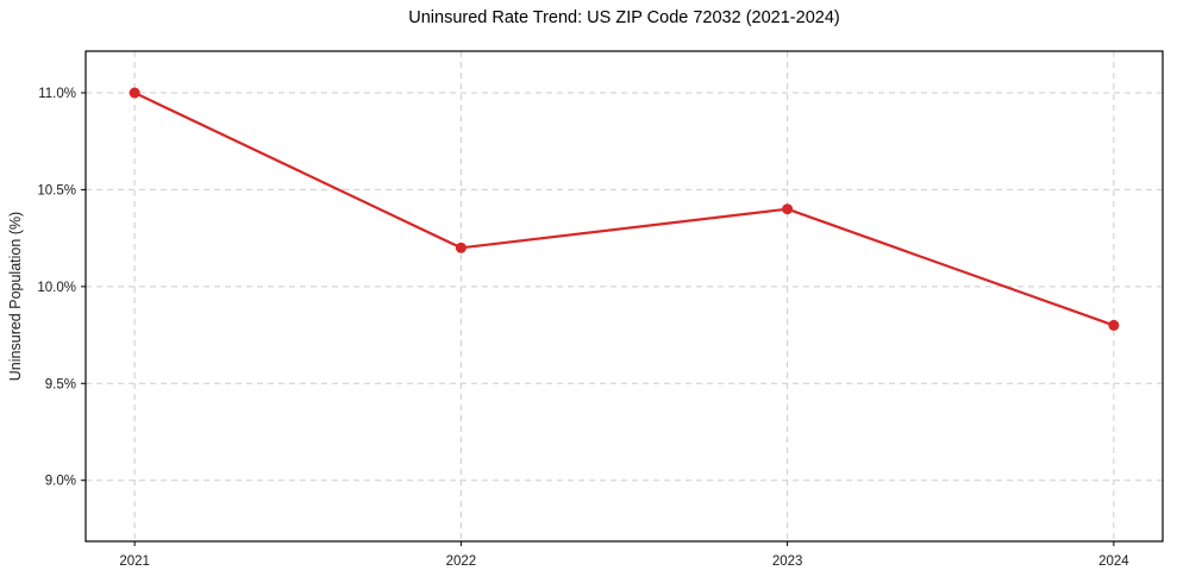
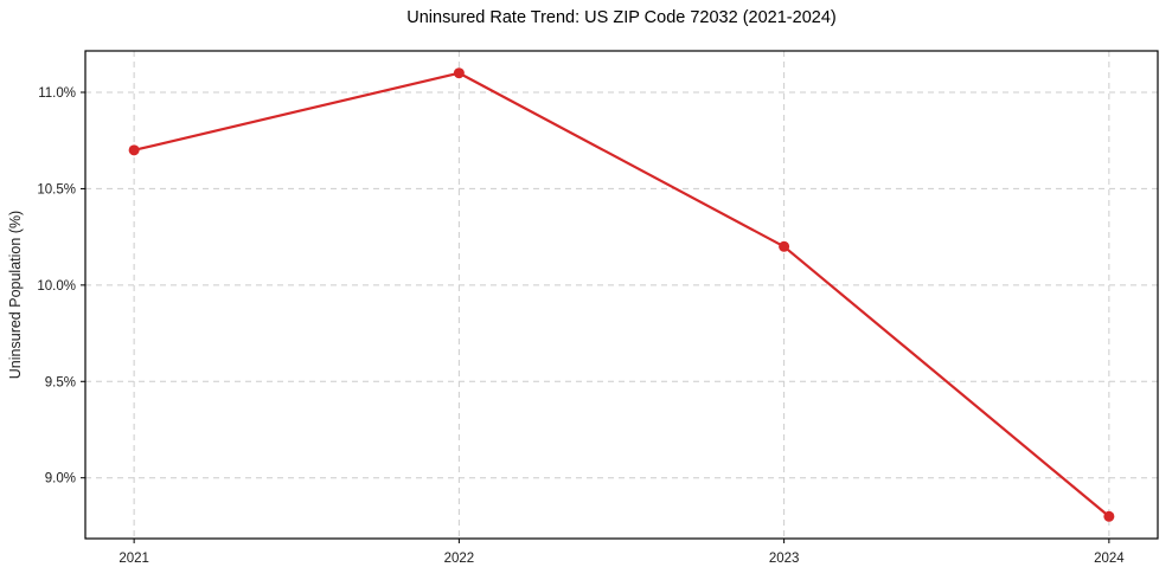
2021: 11.0% -> 10.7%
2022: 10.2% -> 11.1%
2023: 10.4% -> 10.2%
2024: 9.8% -> 8.8%
